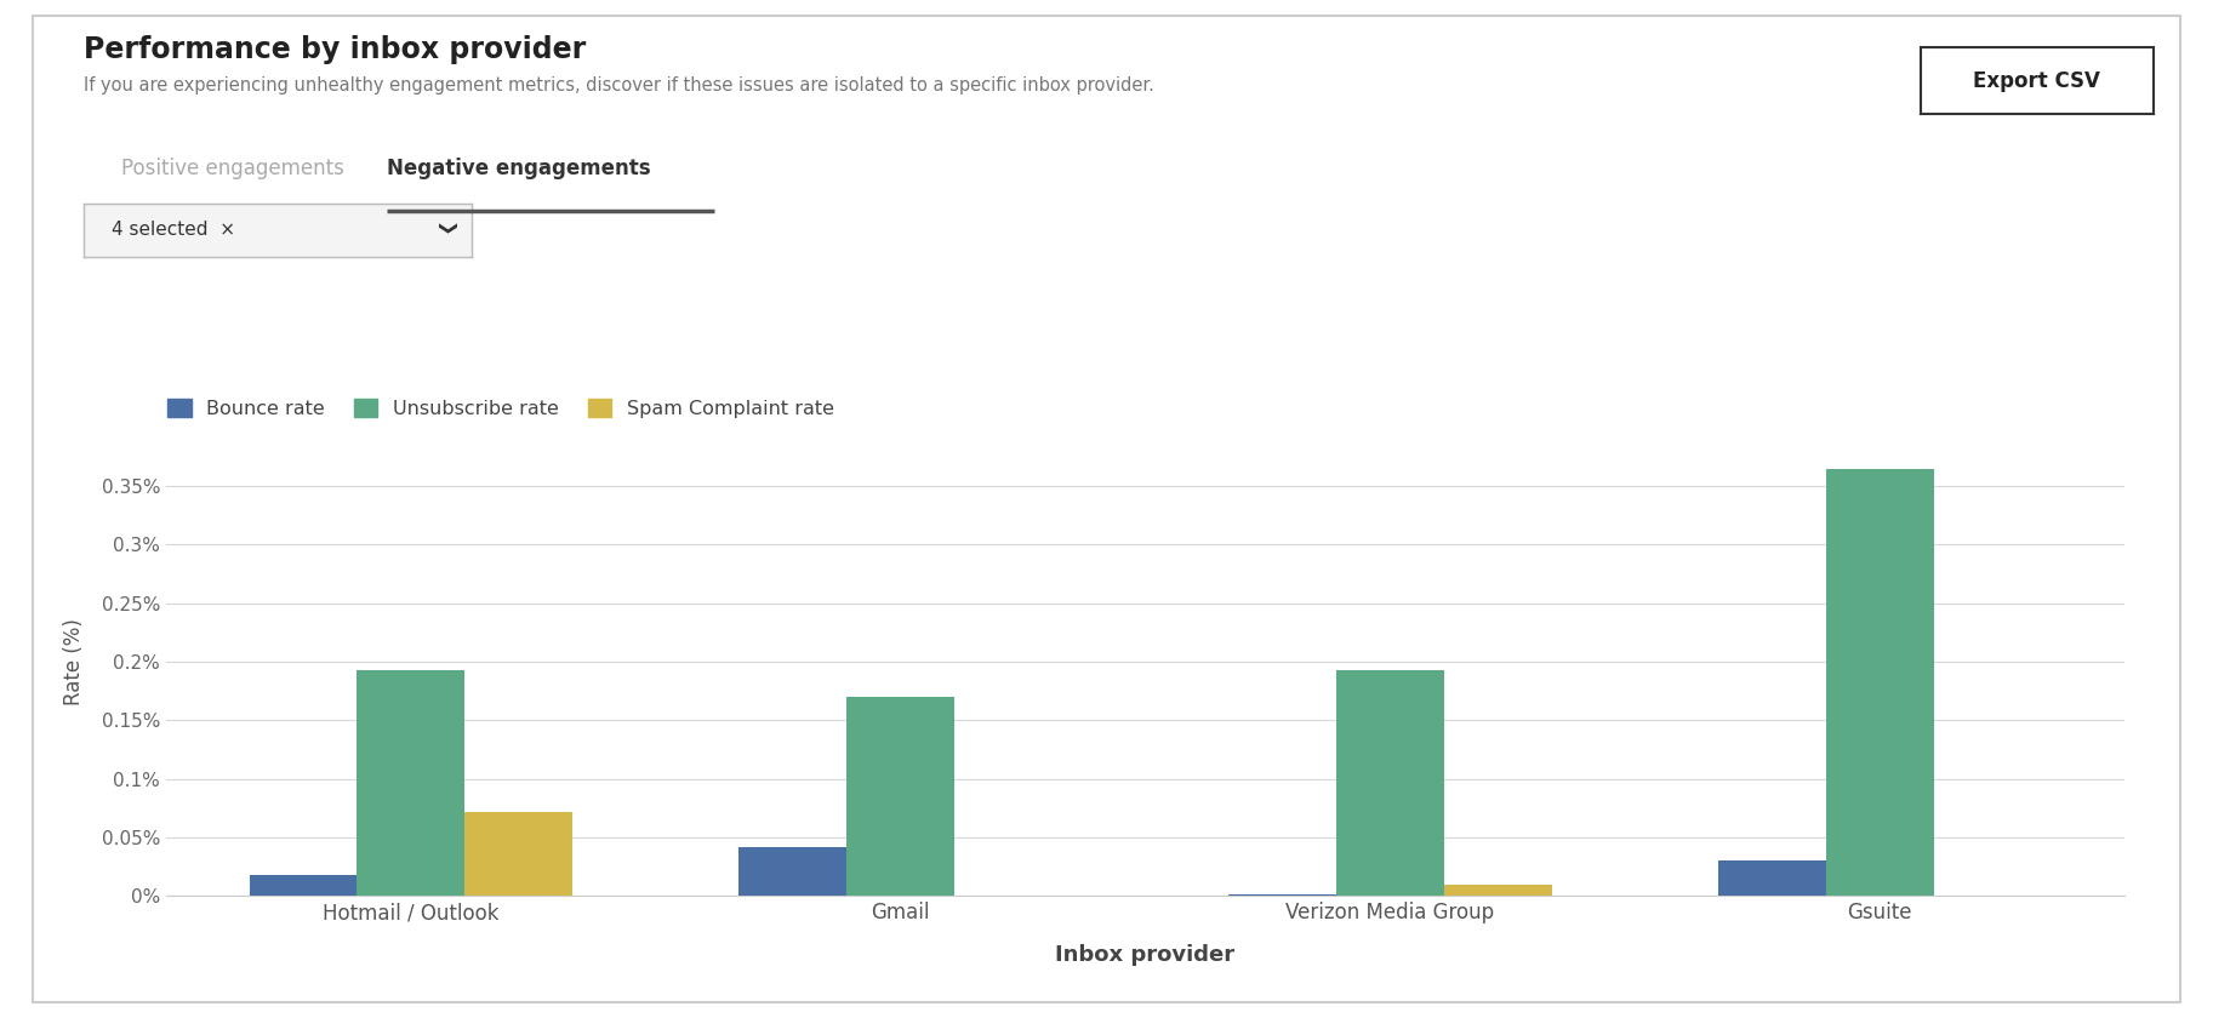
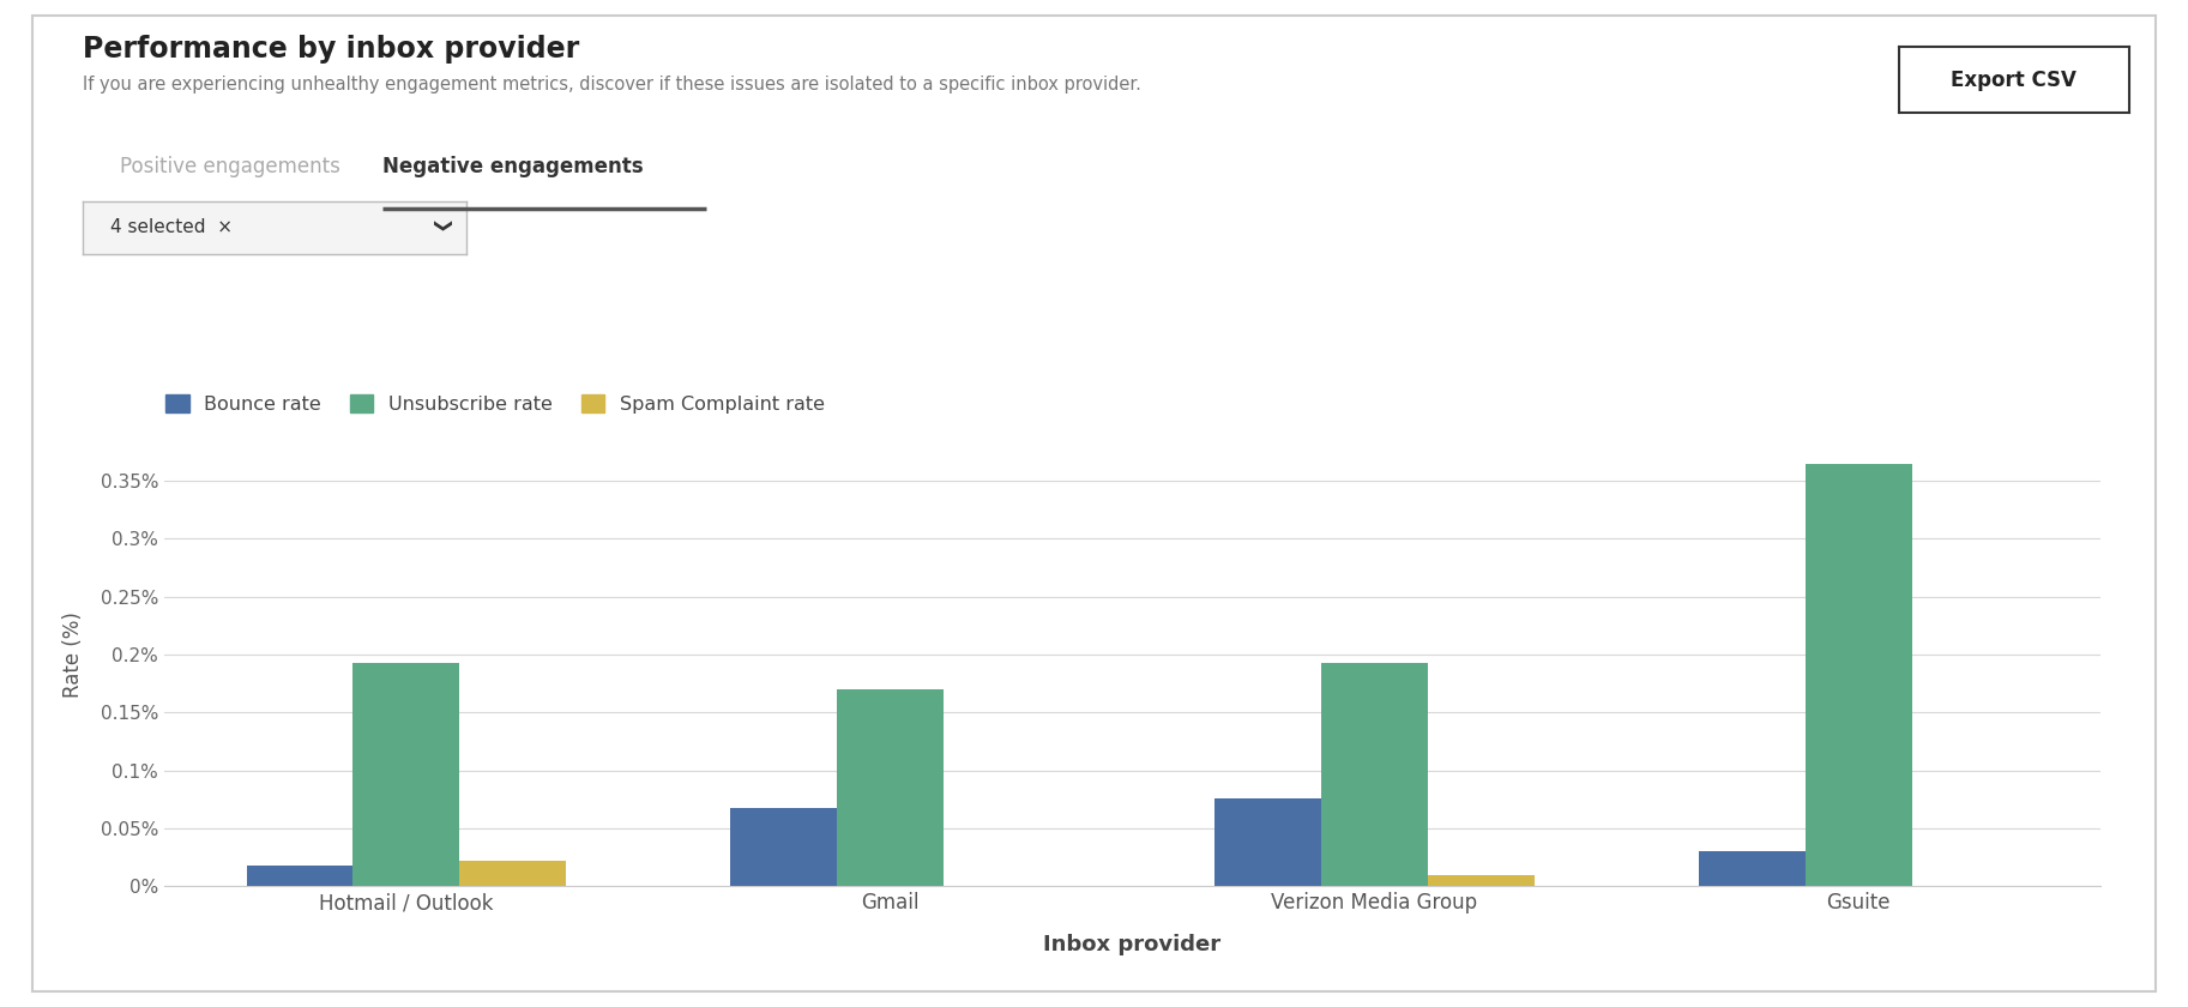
Spam Complaint rate/Hotmail / Outlook: 0.072% -> 0.022%
Bounce rate/Gmail: 0.042% -> 0.068%
Bounce rate/Verizon Media Group: 0.001% -> 0.076%
